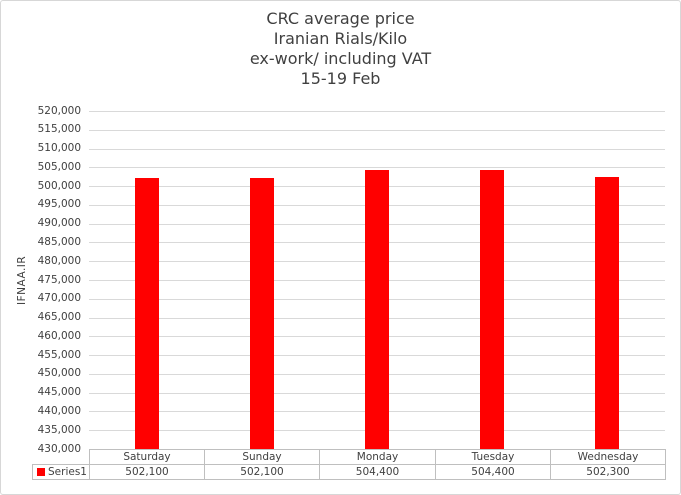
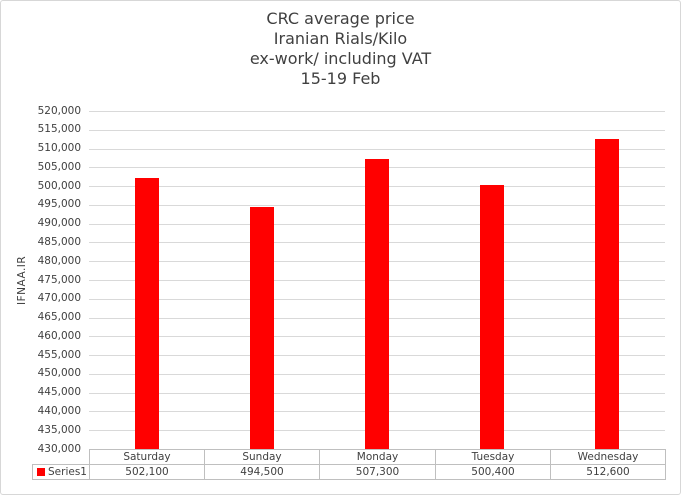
Sunday: 502,100 -> 494,500
Monday: 504,400 -> 507,300
Tuesday: 504,400 -> 500,400
Wednesday: 502,300 -> 512,600
